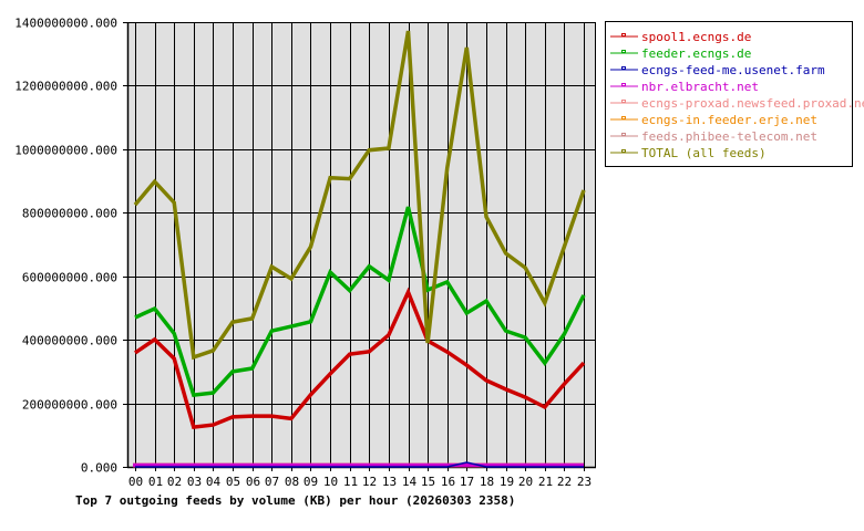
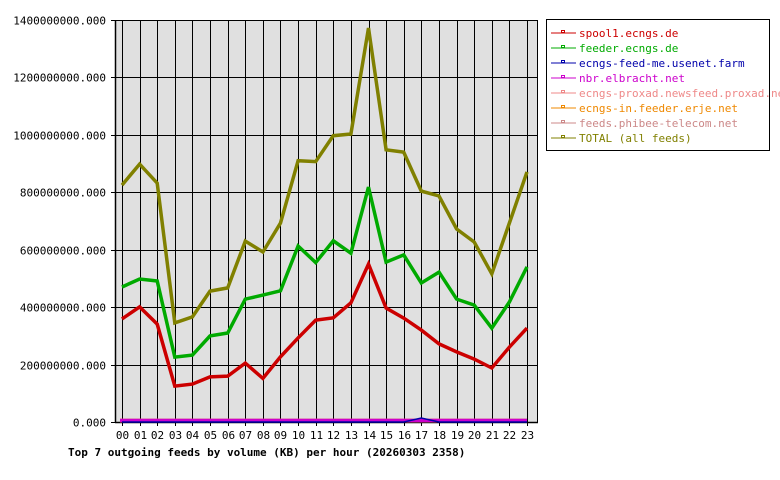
feeder.ecngs.de/02: 420000000 -> 490000000
spool1.ecngs.de/07: 160000000 -> 200000000
TOTAL (all feeds)/15: 390000000 -> 950000000
TOTAL (all feeds)/17: 1320000000 -> 800000000
